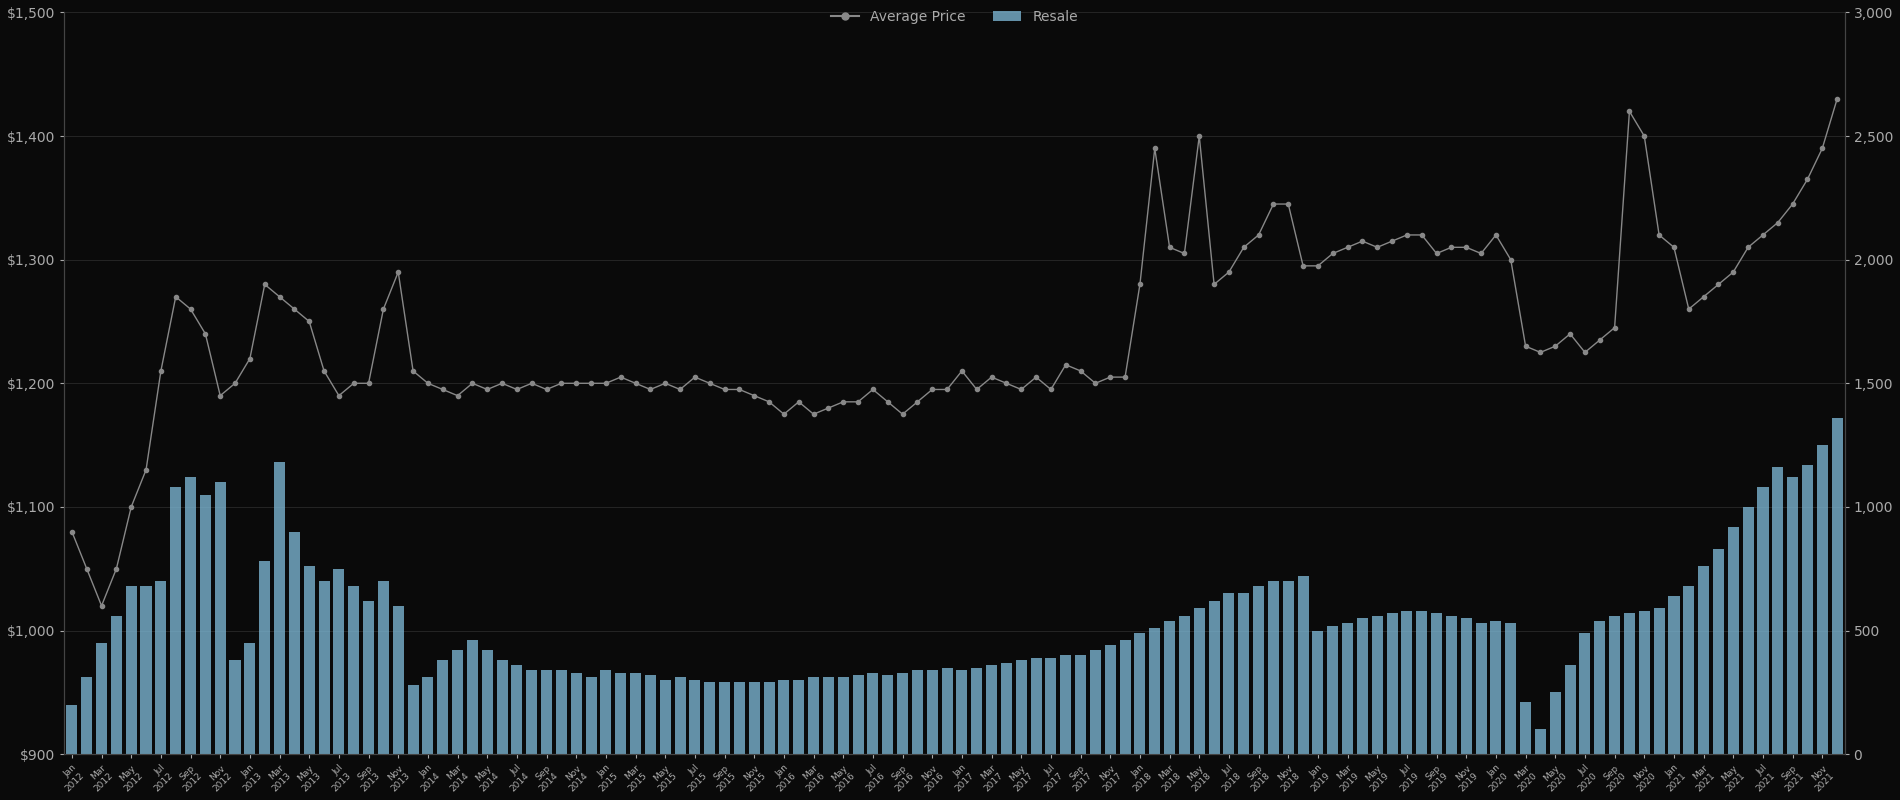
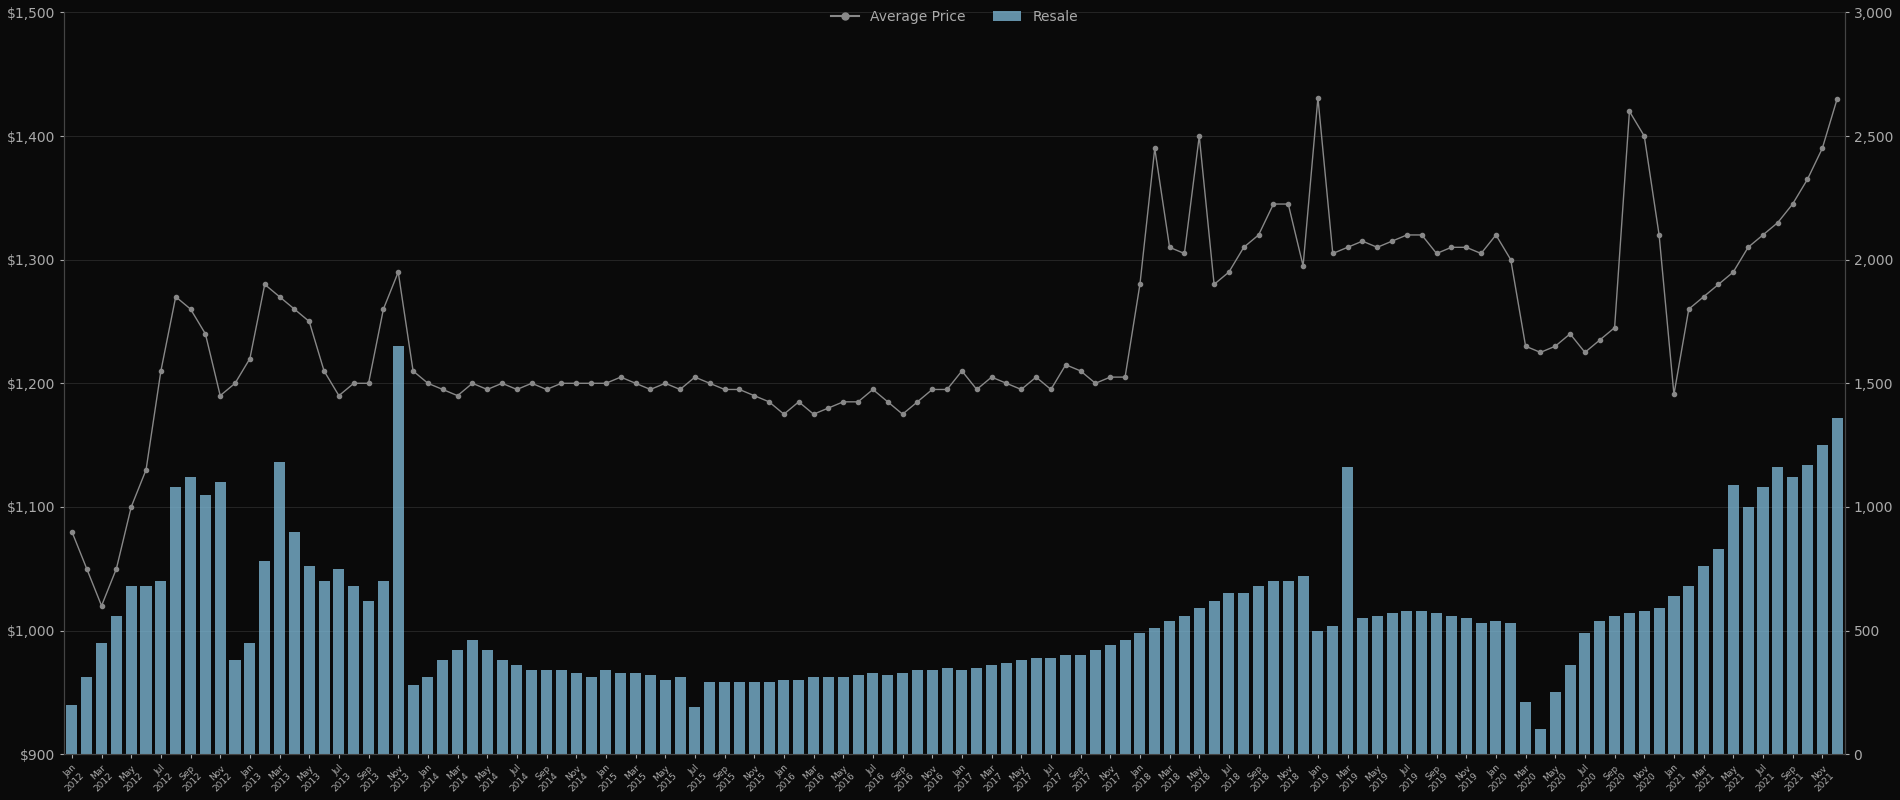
Resale/Nov 2013: 600 -> 1,650
Resale/Jul 2015: 300 -> 190
Average Price/Jan 2019: $1,295 -> $1,431
Resale/Mar 2019: 530 -> 1,160
Average Price/Jan 2021: $1,310 -> $1,191
Resale/May 2021: 920 -> 1,090
